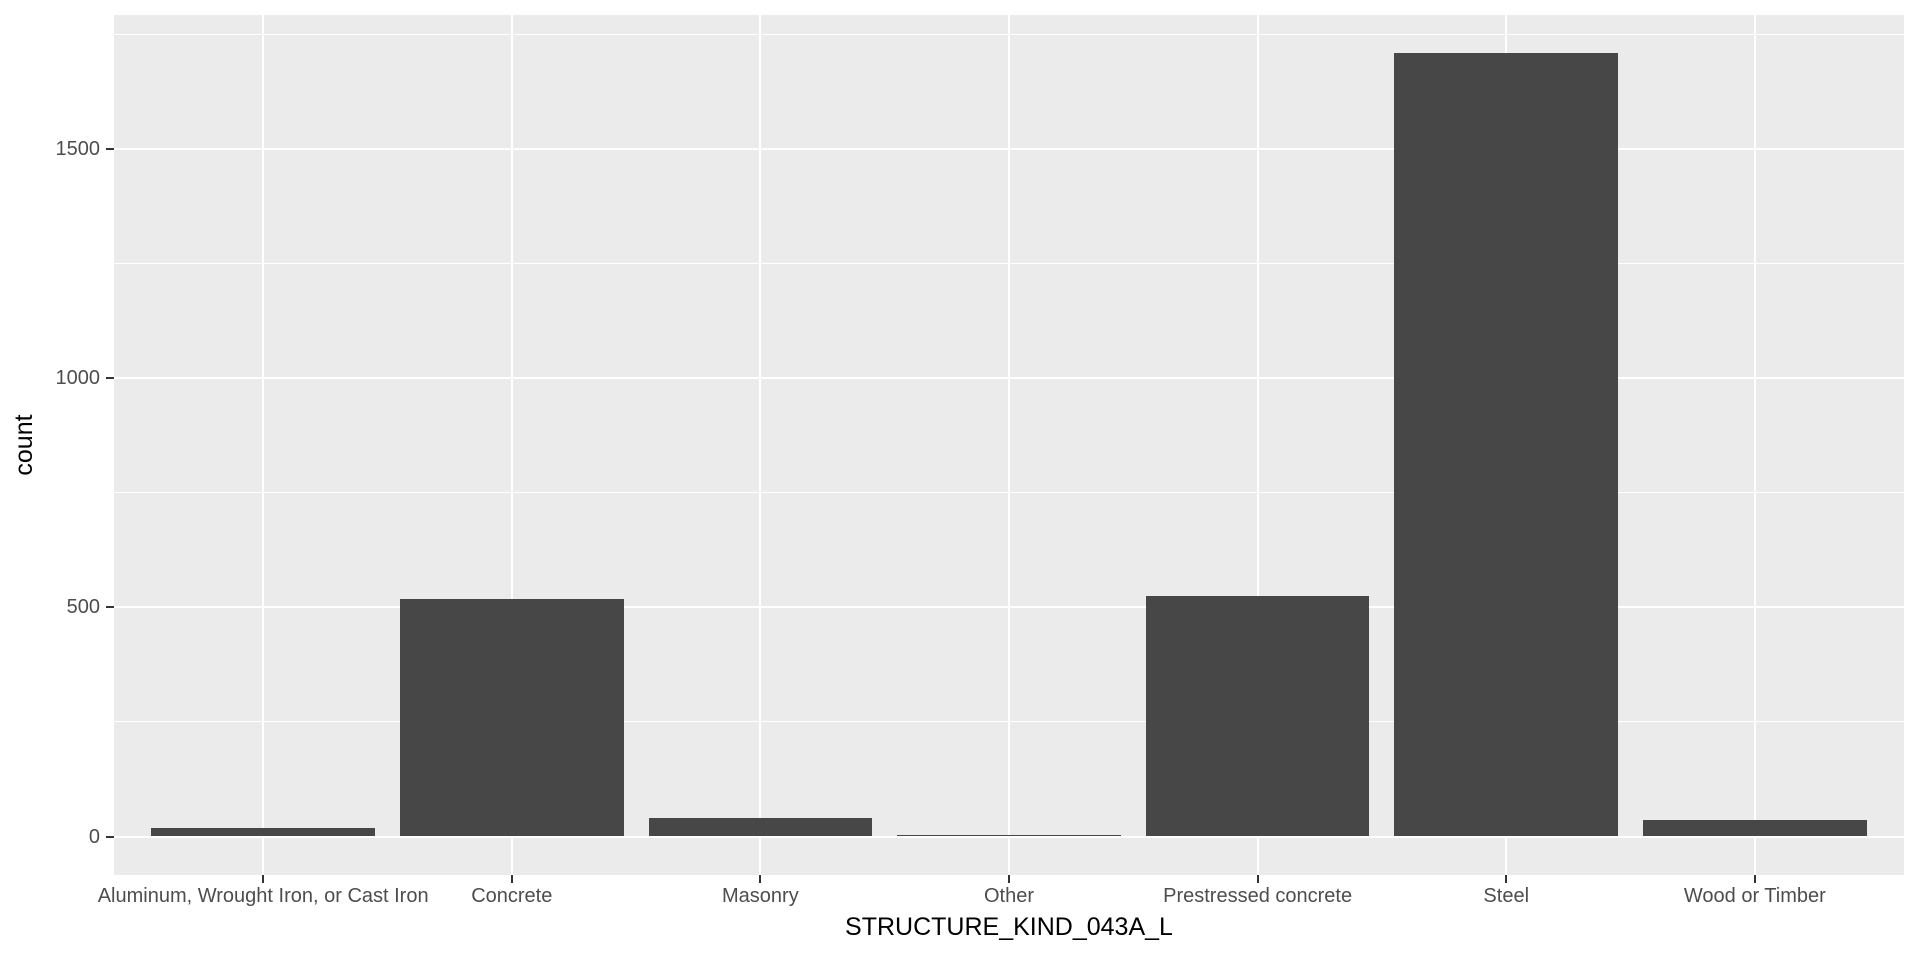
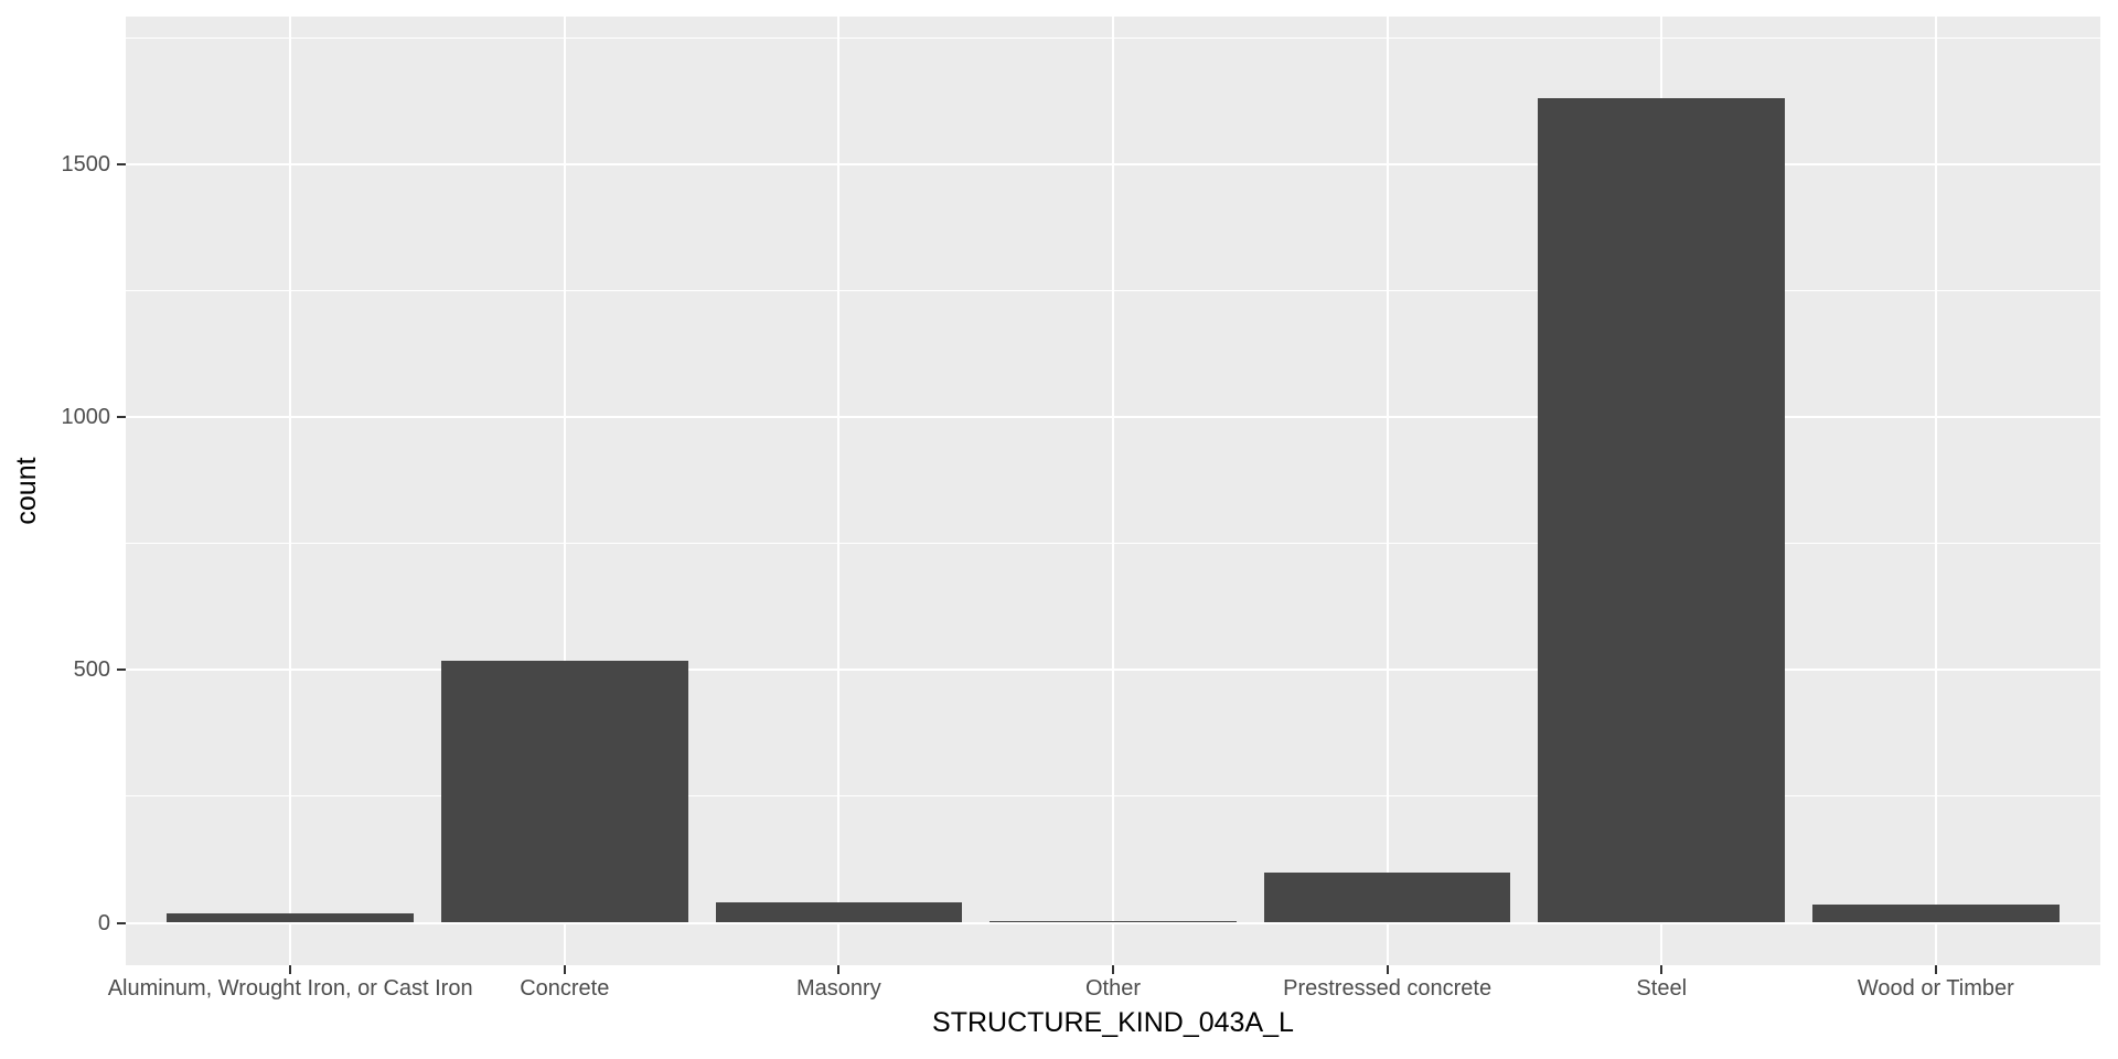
Prestressed concrete: 520 -> 100
Steel: 1710 -> 1630
